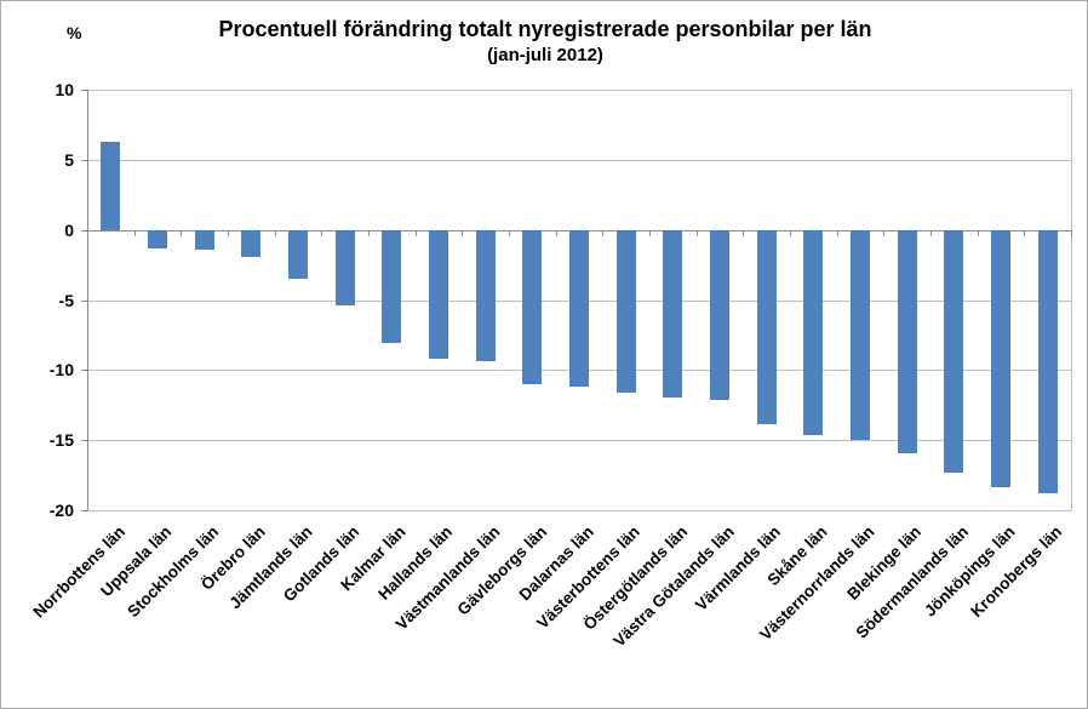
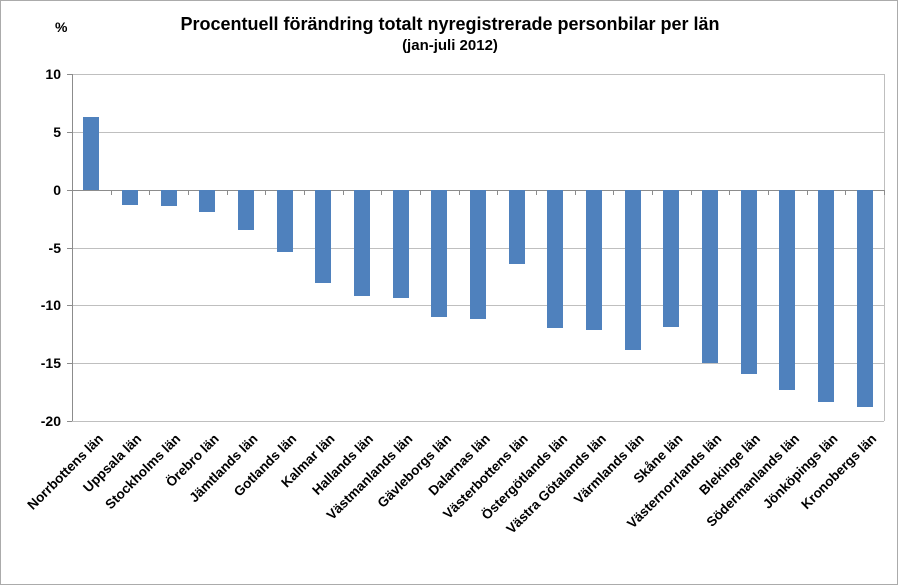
Västerbottens län: -11.6 -> -6.4
Skåne län: -14.6 -> -11.9
